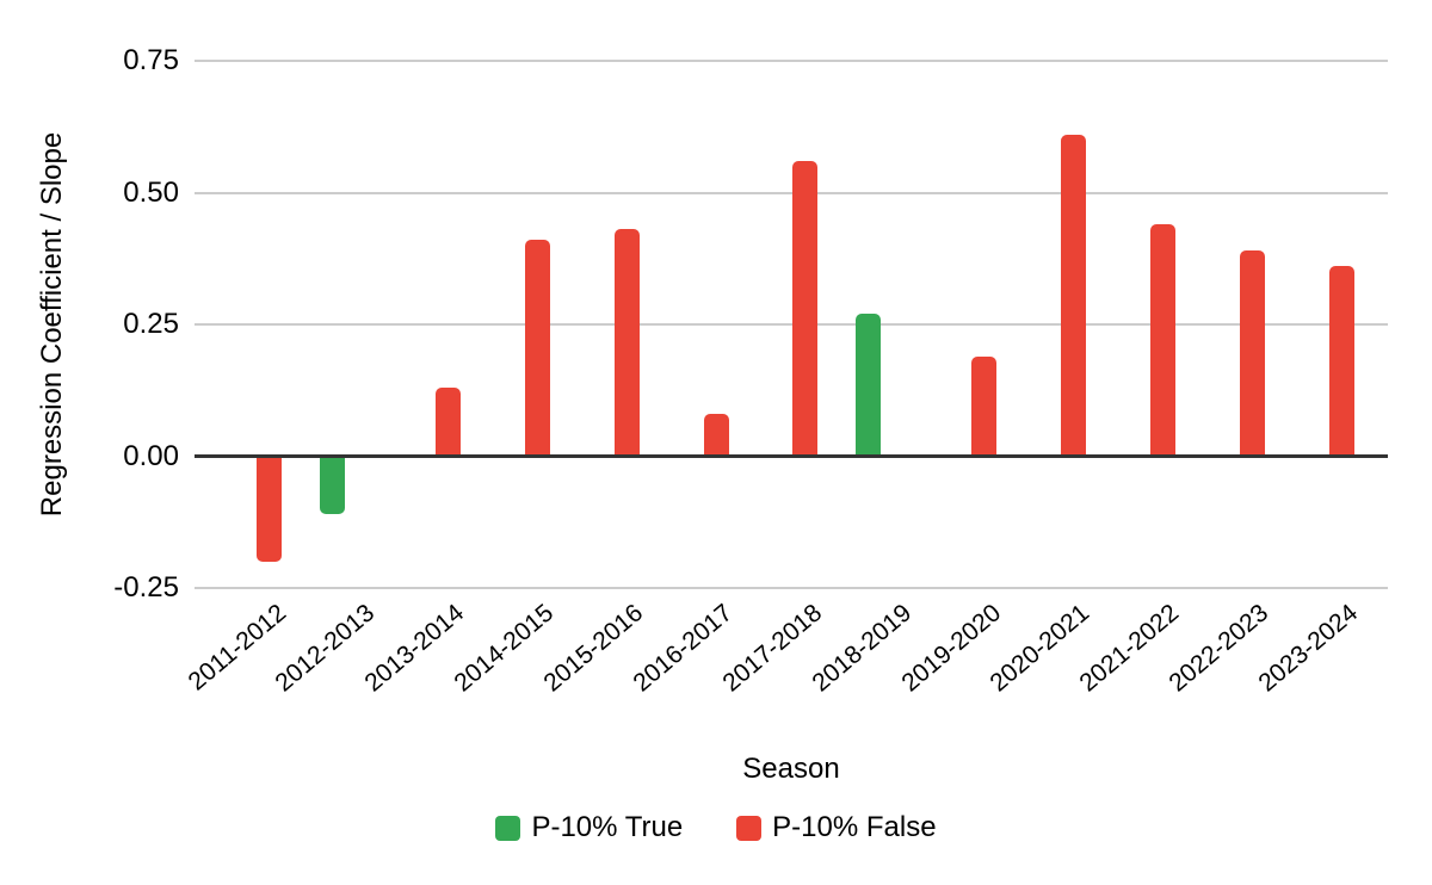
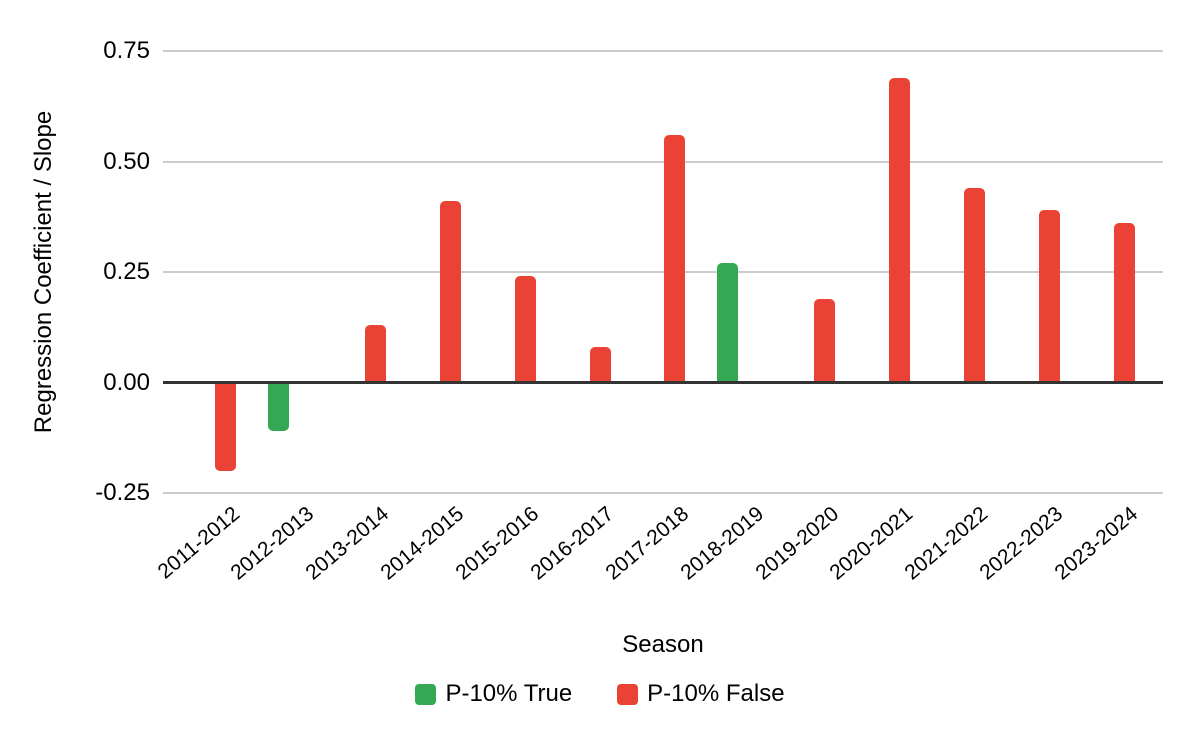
P-10% False/2015-2016: 0.43 -> 0.24
P-10% False/2020-2021: 0.61 -> 0.69
